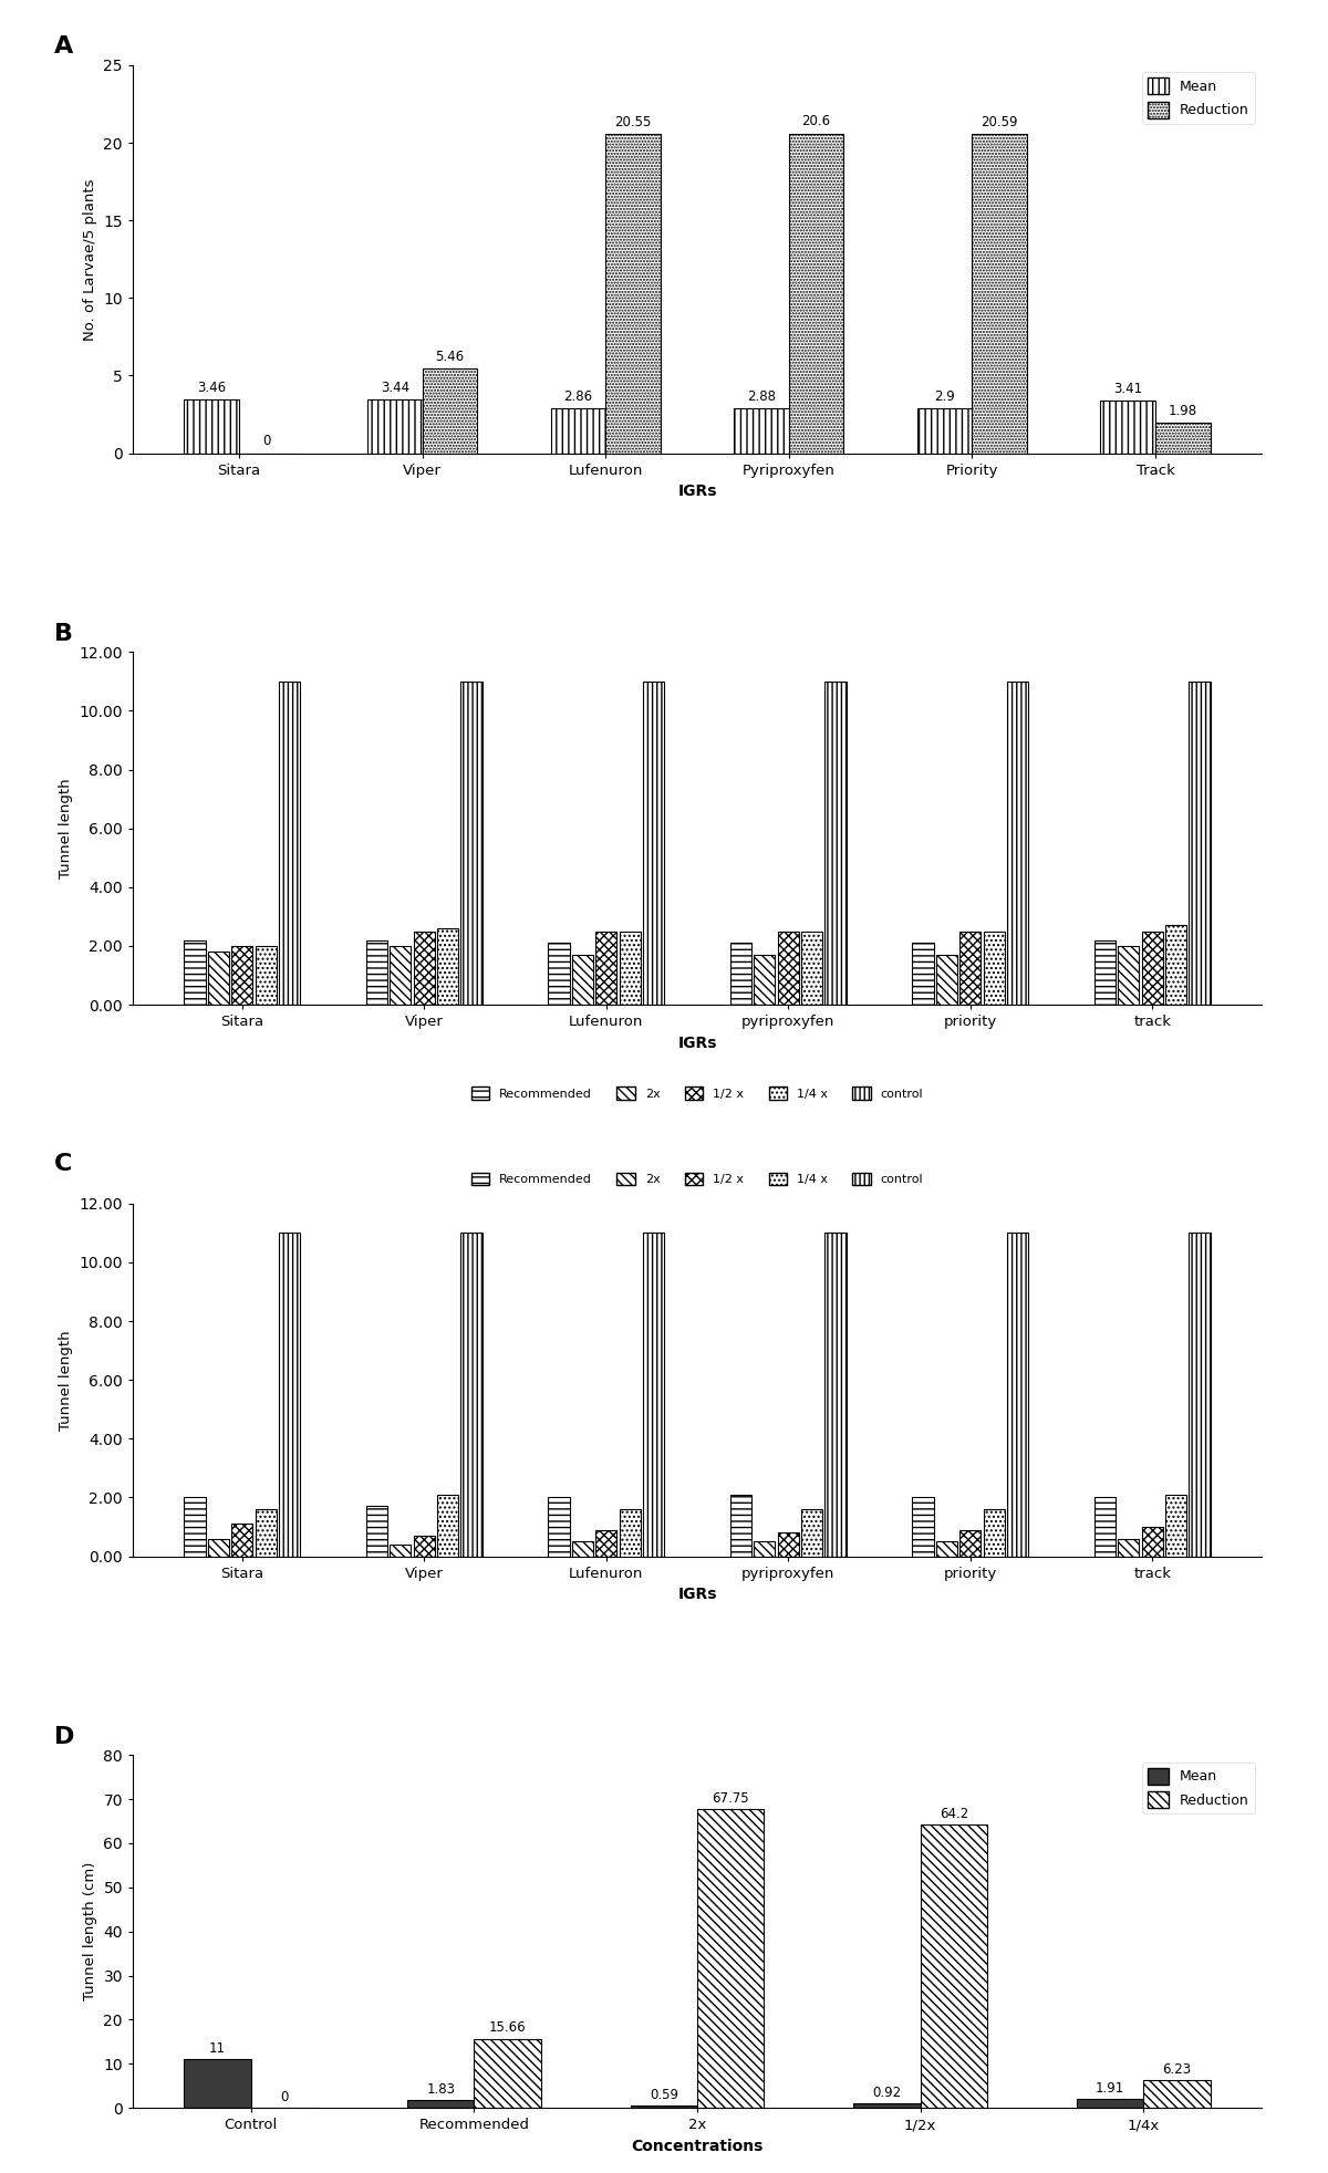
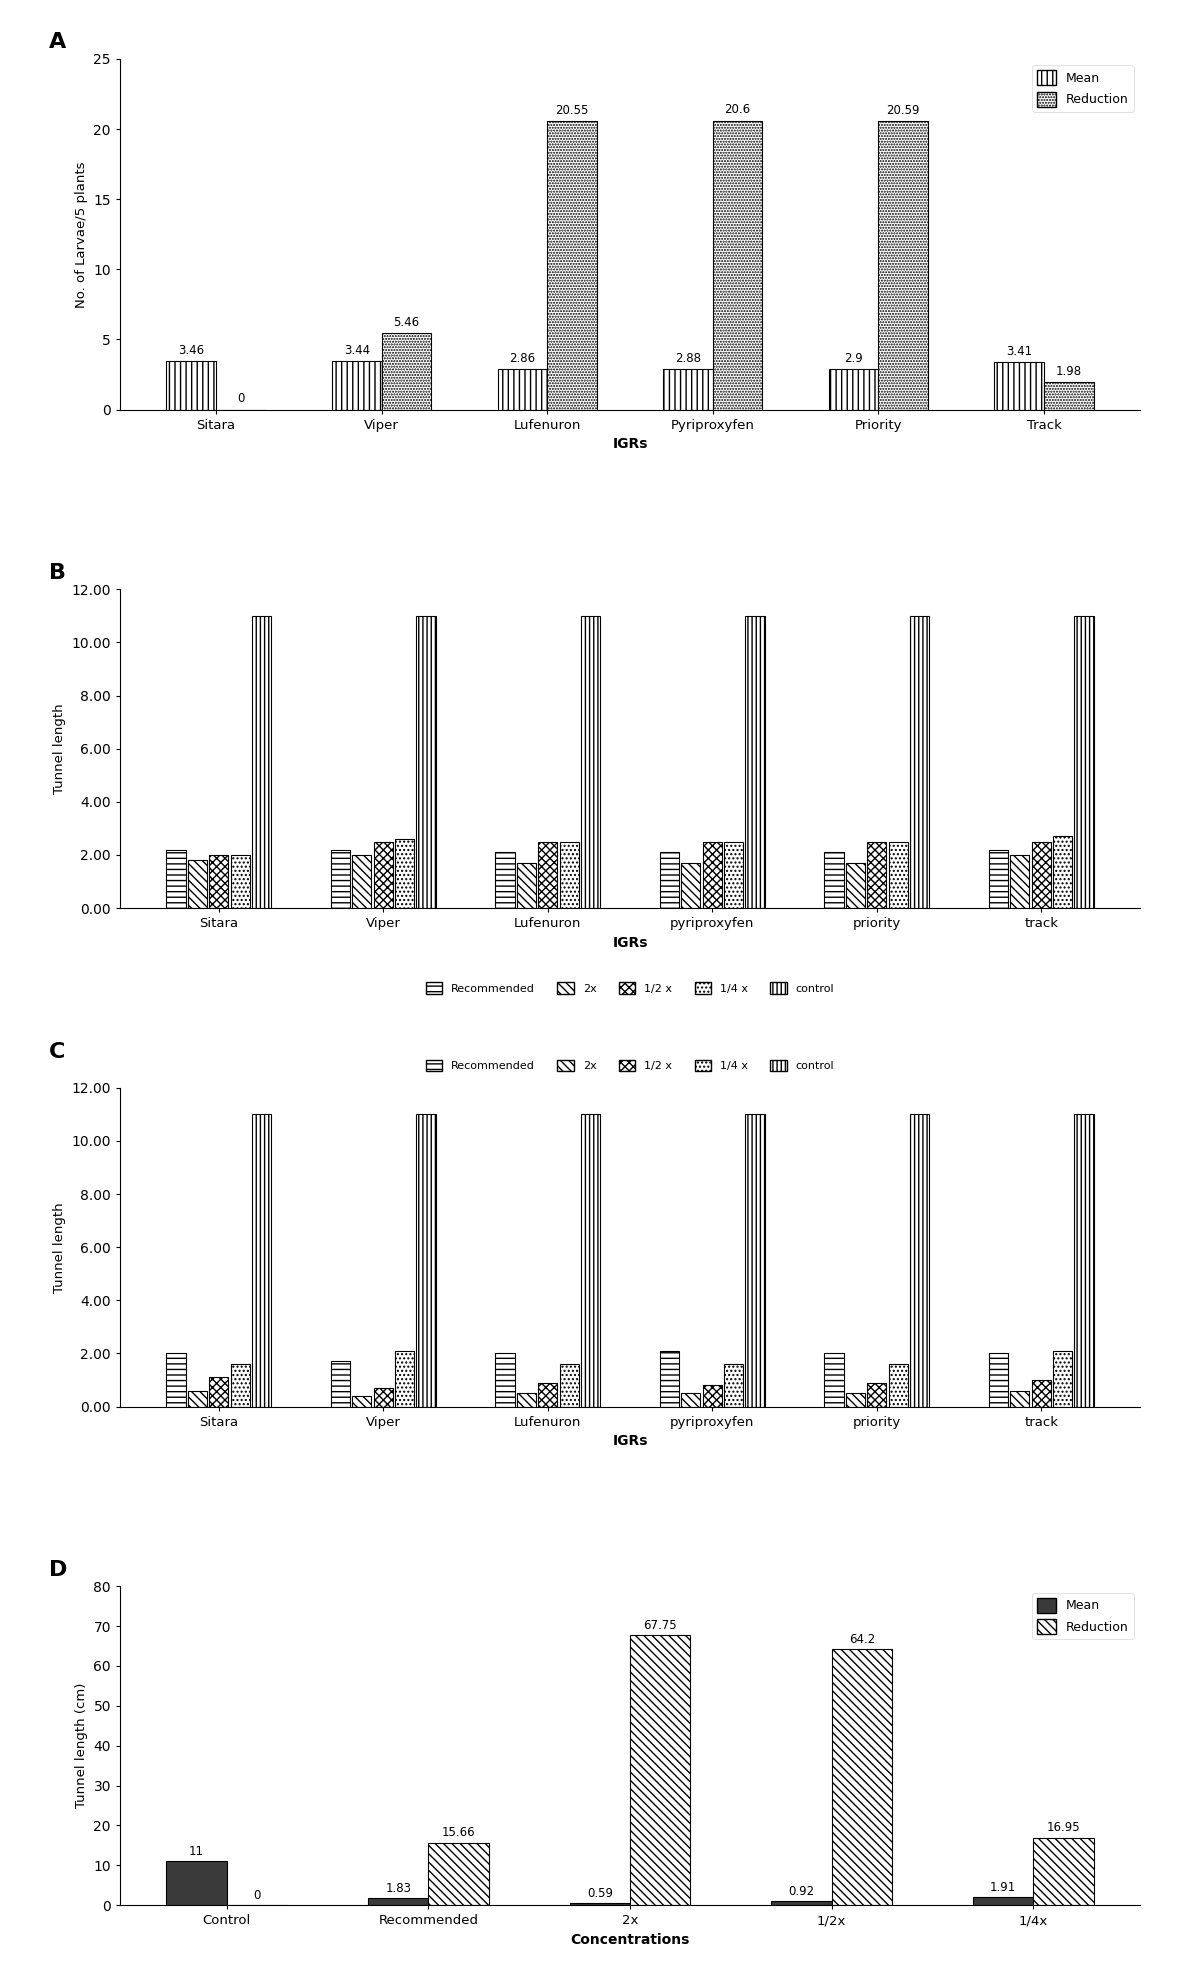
Reduction/1/4x: 6.23 -> 16.95
